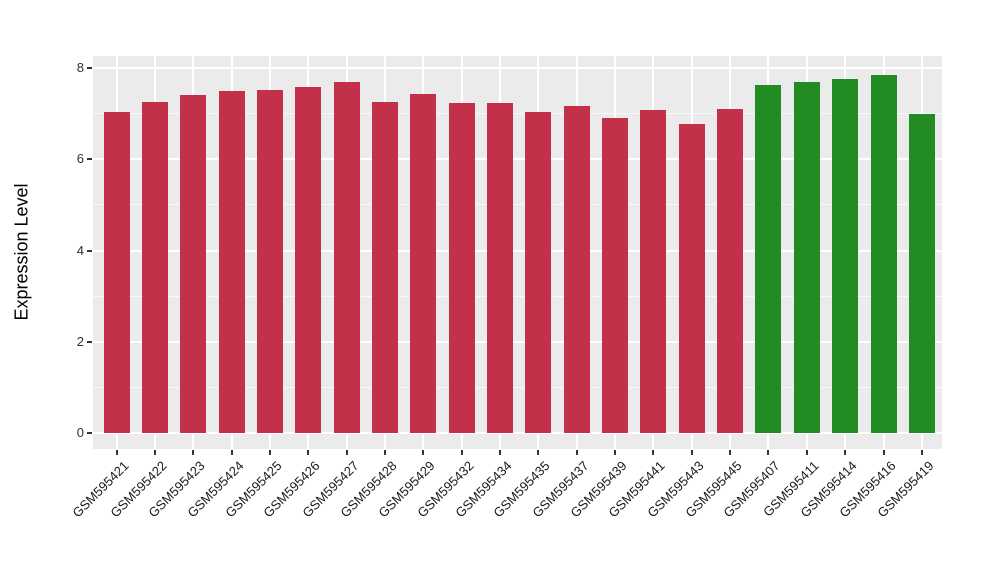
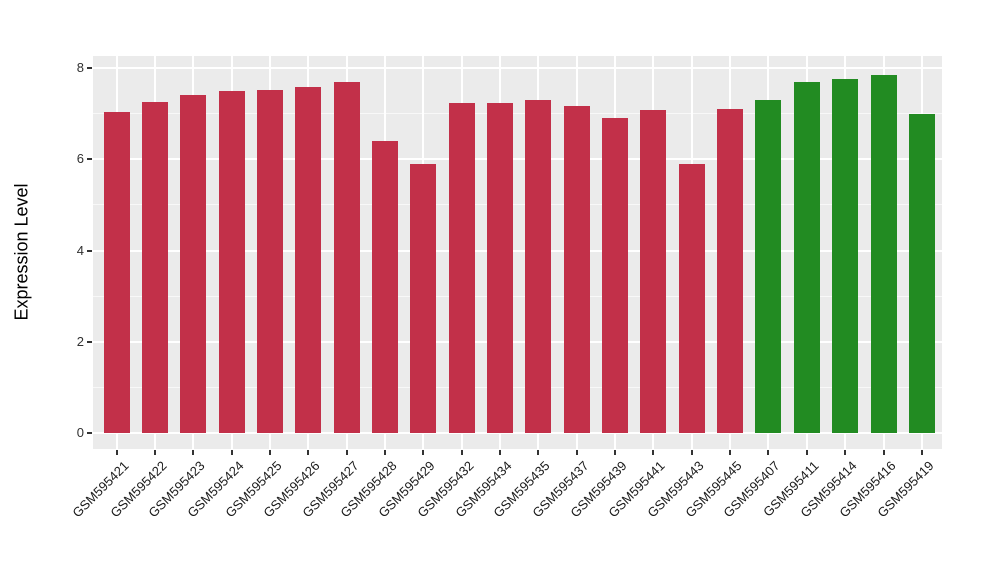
GSM595428: 7.2 -> 6.4
GSM595429: 7.4 -> 5.9
GSM595435: 7.0 -> 7.3
GSM595443: 6.8 -> 5.9
GSM595407: 7.6 -> 7.3
